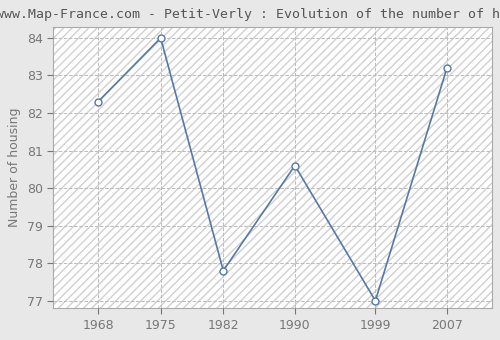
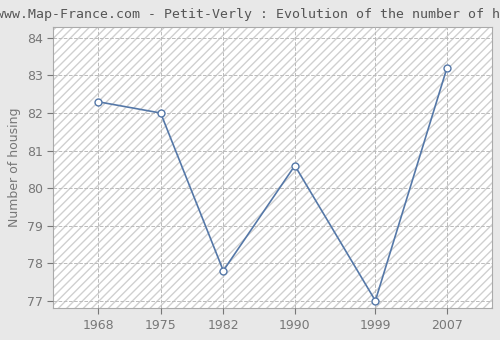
1975: 84.0 -> 82.0
